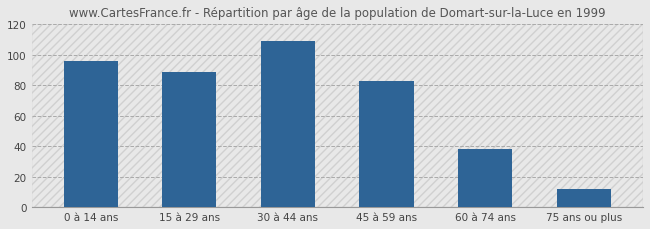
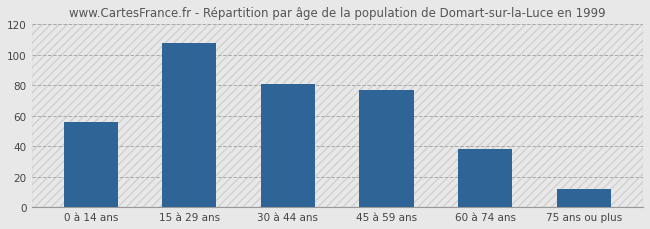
0 à 14 ans: 96 -> 56
15 à 29 ans: 89 -> 108
30 à 44 ans: 109 -> 81
45 à 59 ans: 83 -> 77
